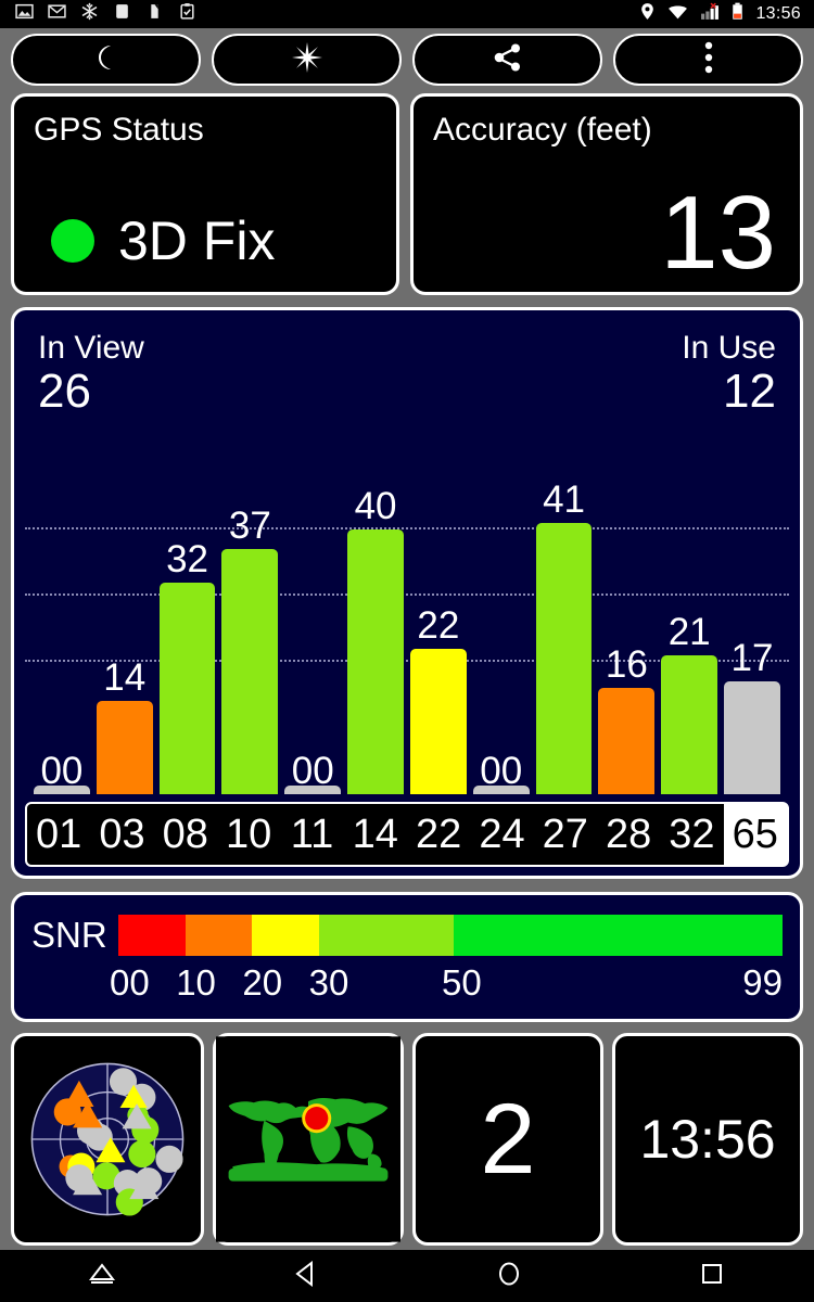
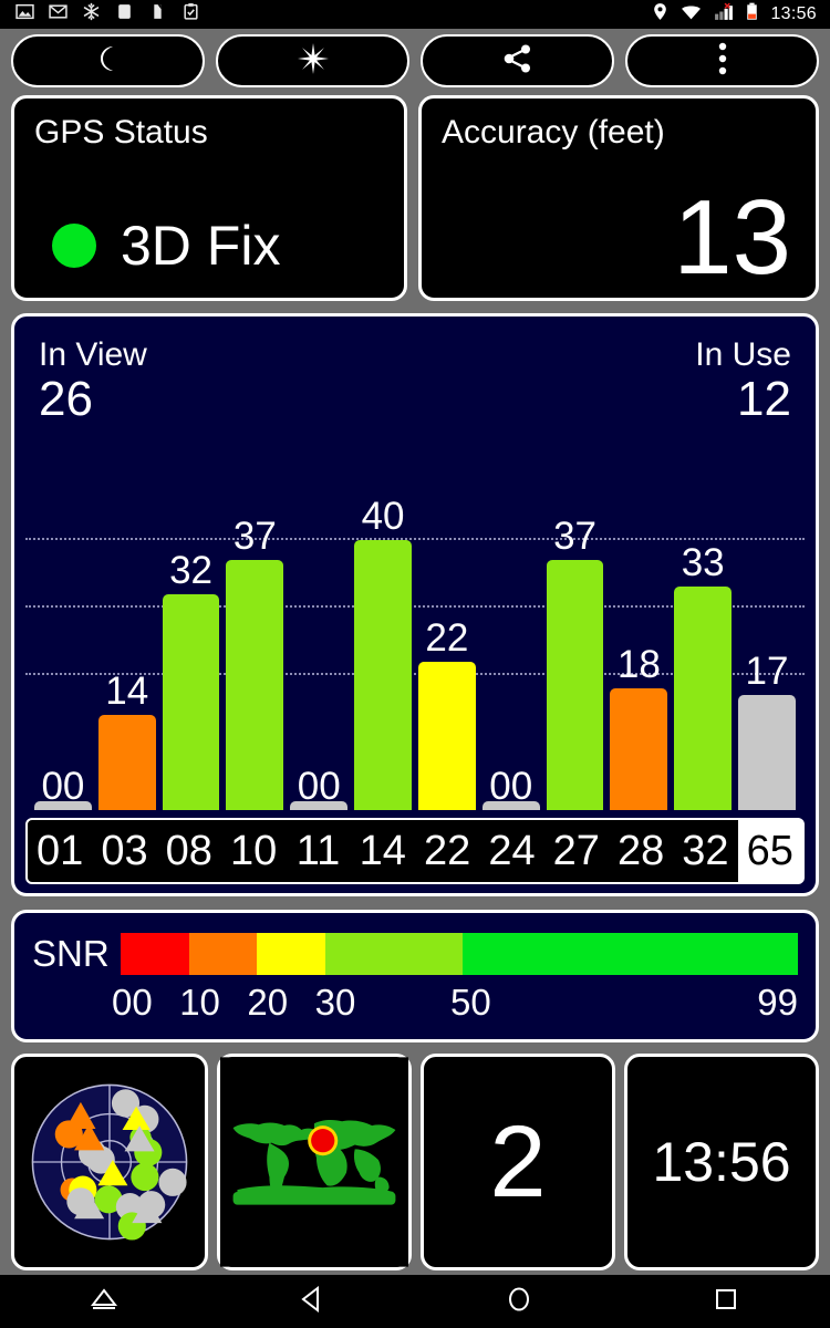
27: 41 -> 37
28: 16 -> 18
32: 21 -> 33
